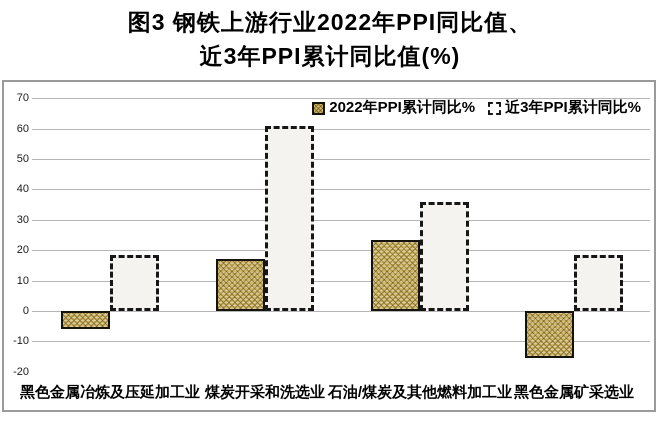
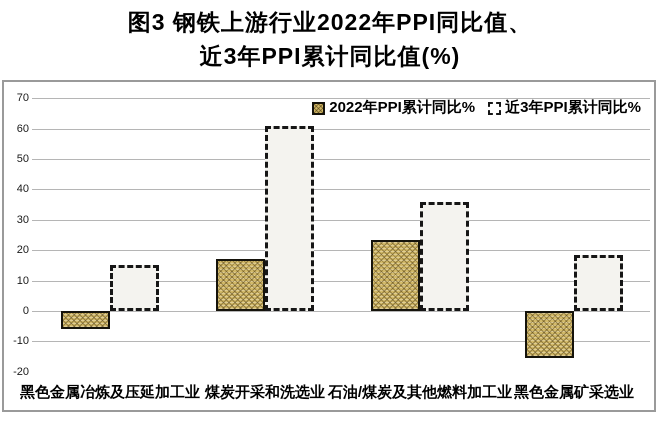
近3年PPI累计同比%/黑色金属冶炼及压延加工业: 18 -> 15
